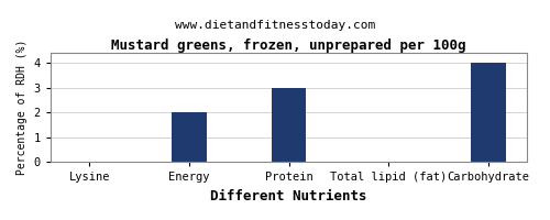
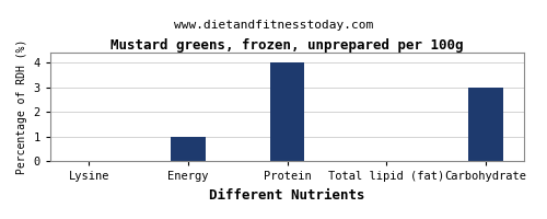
Energy: 2 -> 1
Protein: 3 -> 4
Carbohydrate: 4 -> 3
